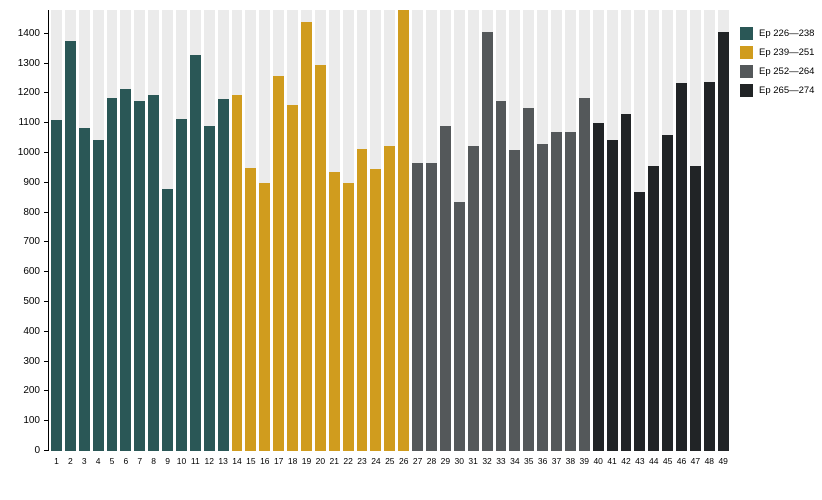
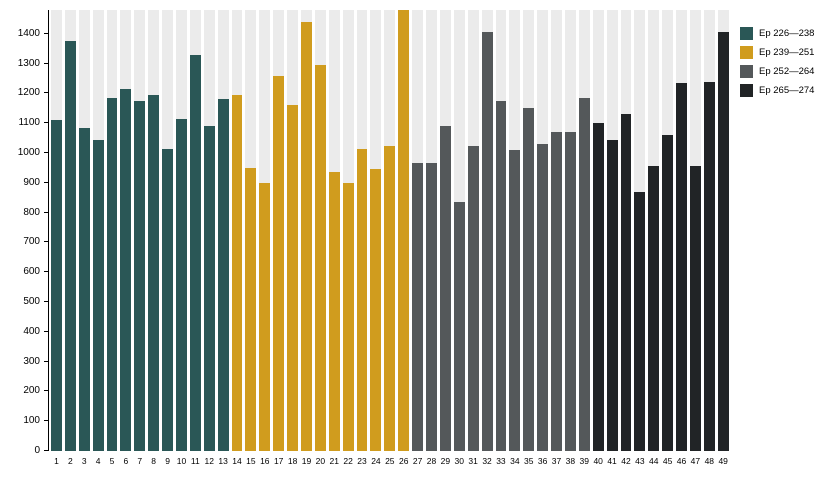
9: 880 -> 1020
